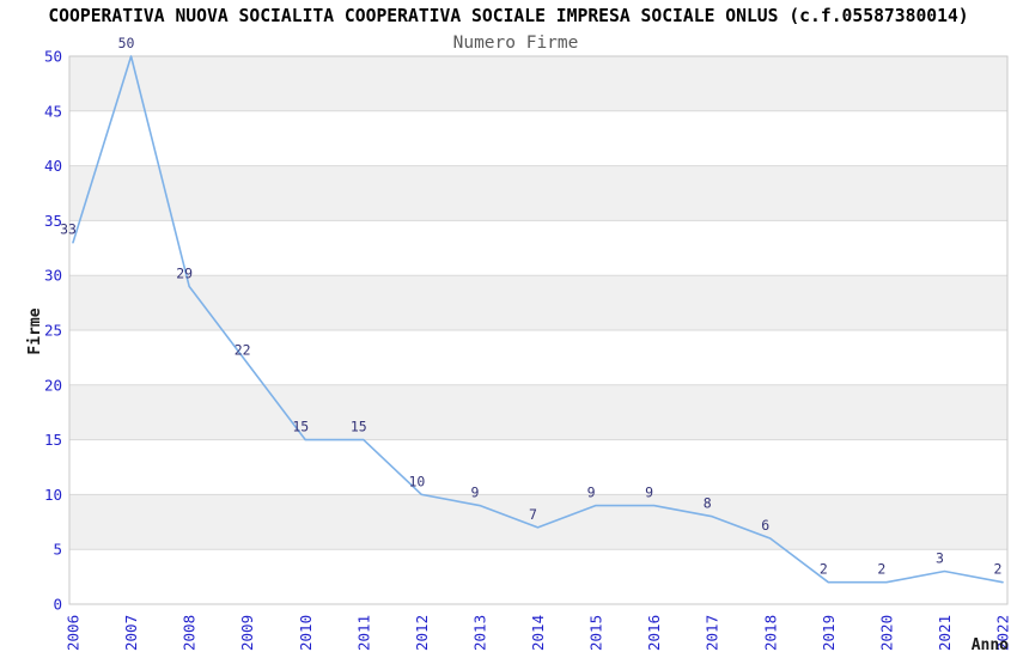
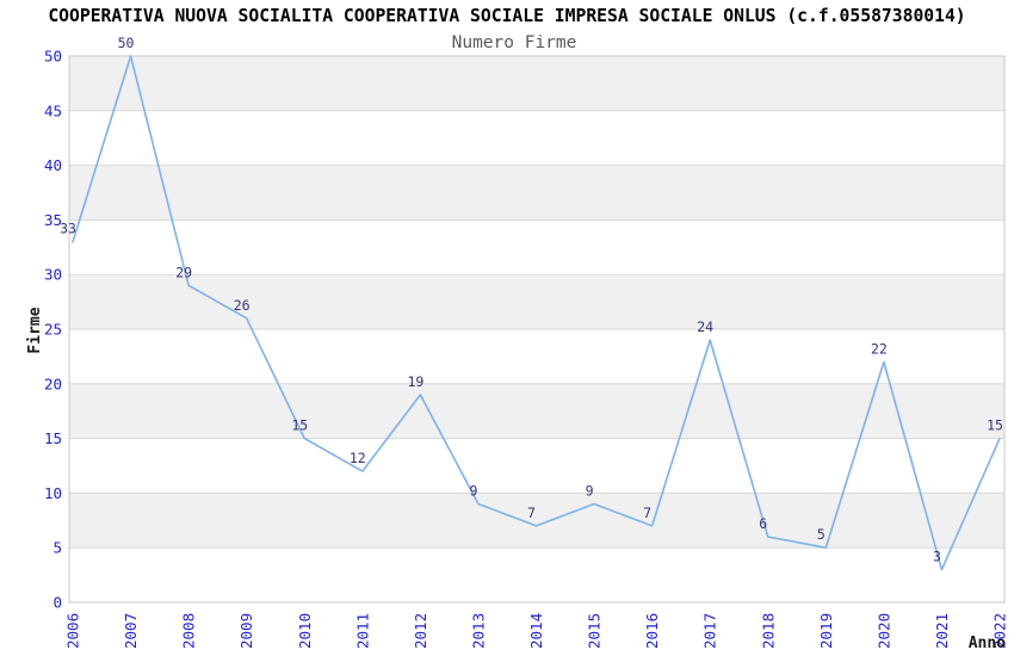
2009: 22 -> 26
2011: 15 -> 12
2012: 10 -> 19
2016: 9 -> 7
2017: 8 -> 24
2019: 2 -> 5
2020: 2 -> 22
2022: 2 -> 15
